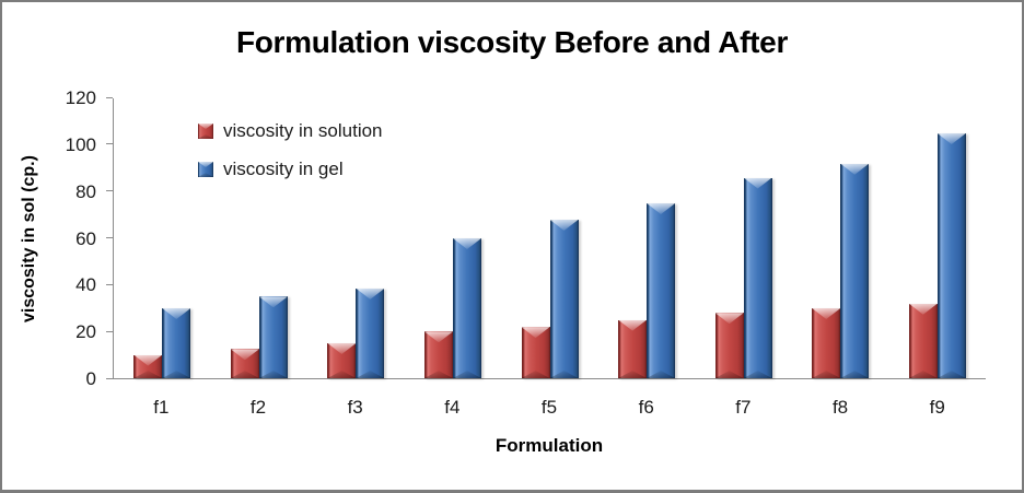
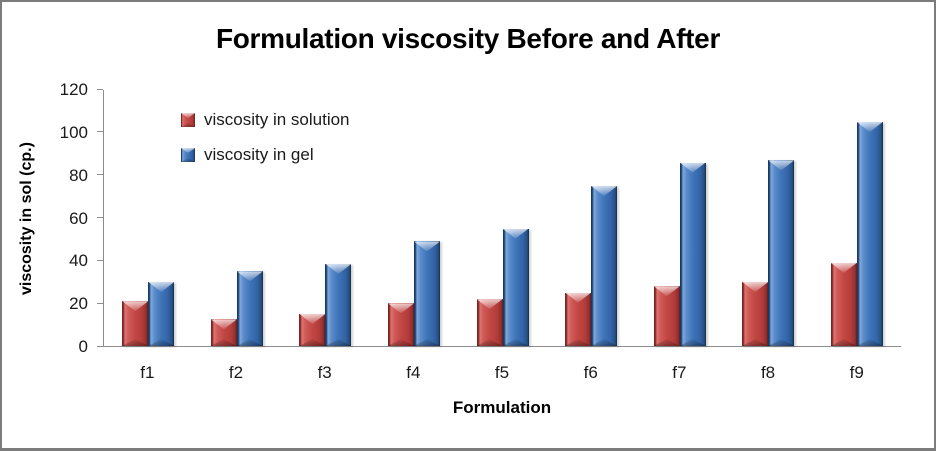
viscosity in solution/f1: 10 -> 21
viscosity in gel/f4: 60 -> 49
viscosity in gel/f5: 68 -> 55
viscosity in gel/f8: 92 -> 87
viscosity in solution/f9: 32 -> 39
